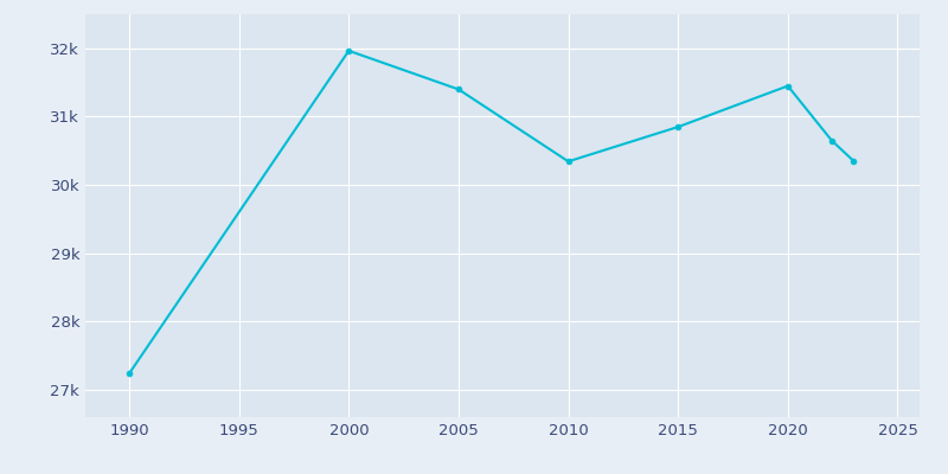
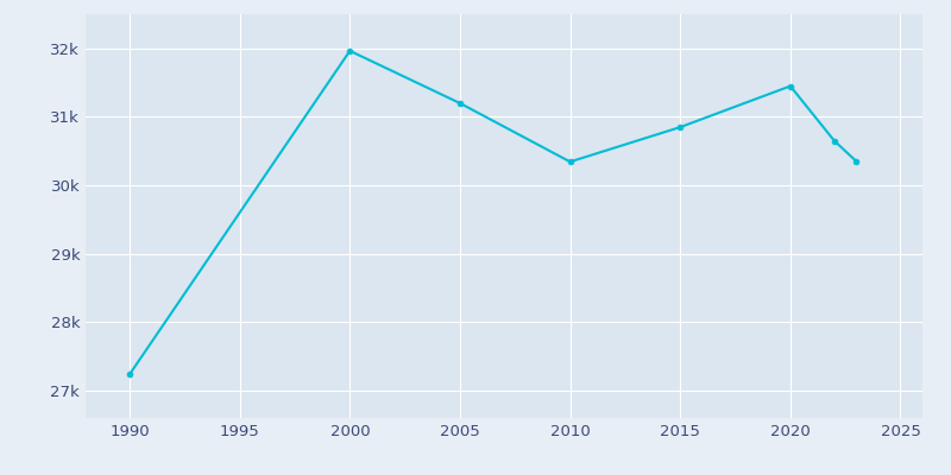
2005: 31.40k -> 31.20k
